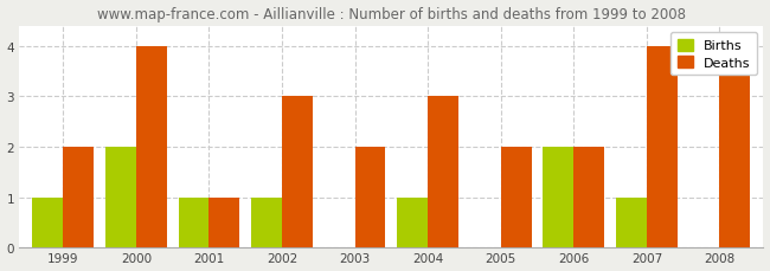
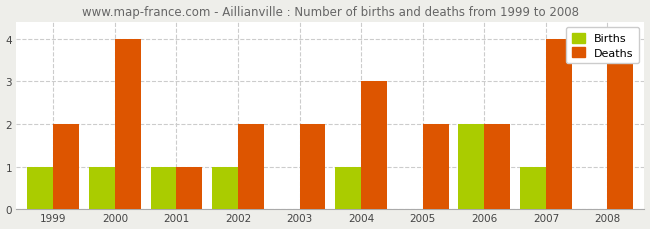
Births/2000: 2 -> 1
Deaths/2002: 3 -> 2
